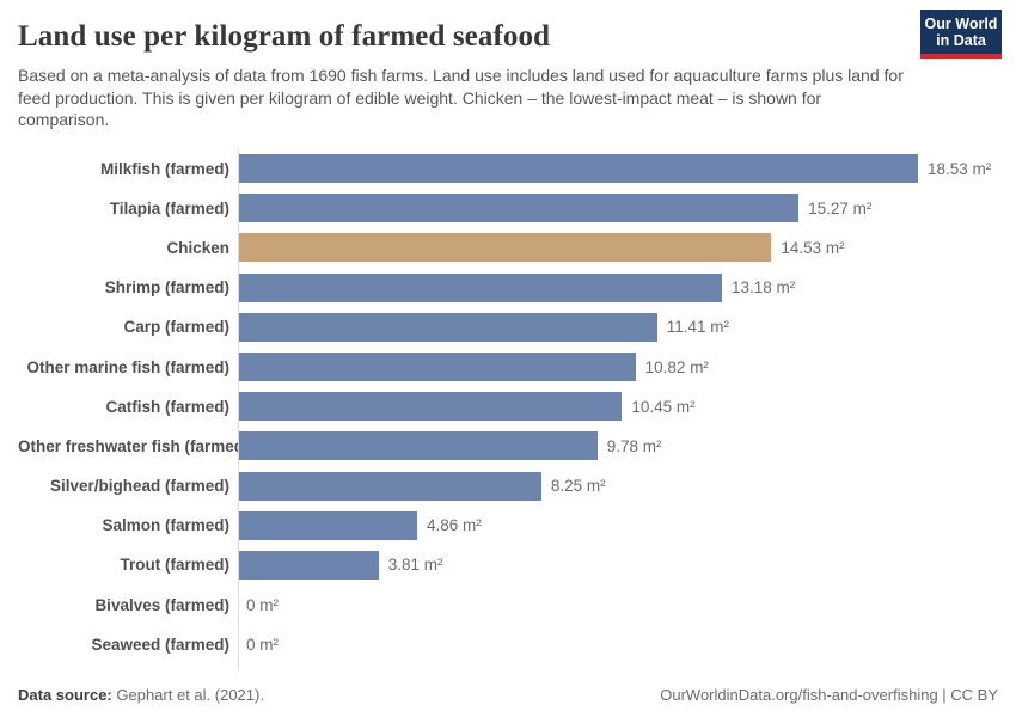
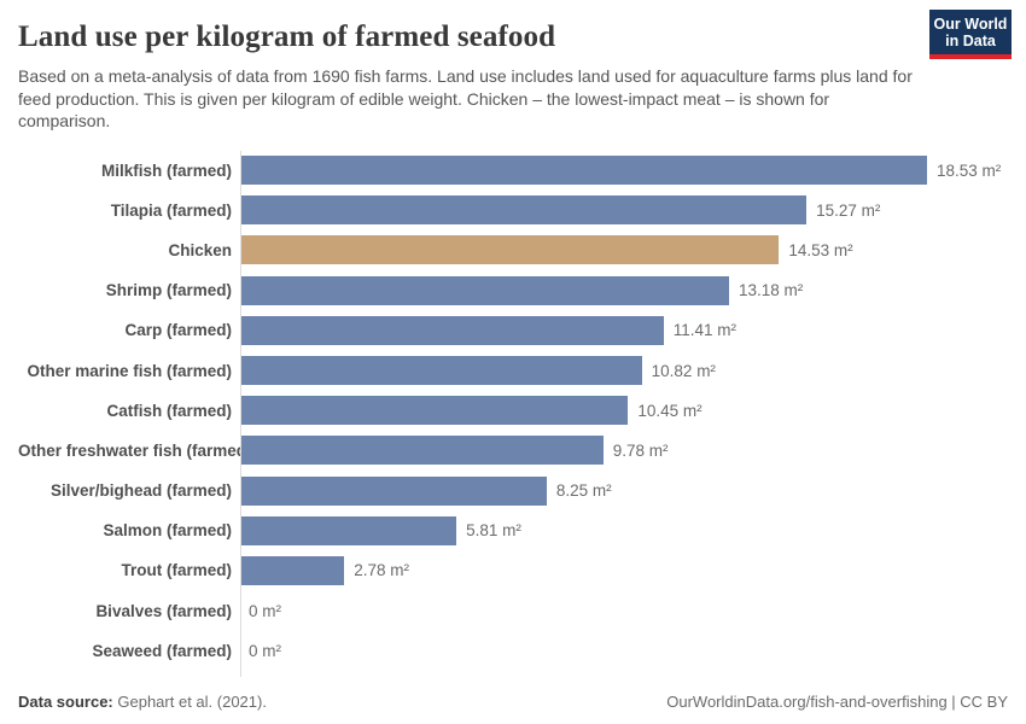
Salmon (farmed): 4.86 -> 5.81
Trout (farmed): 3.81 -> 2.78
